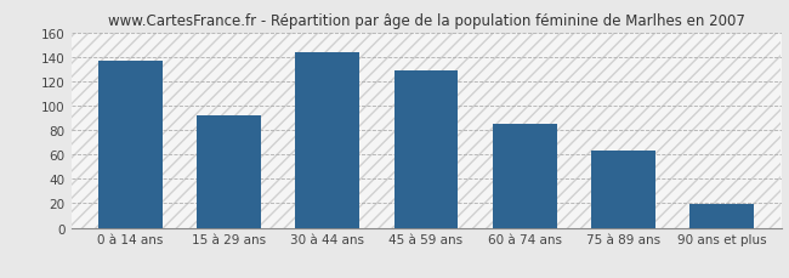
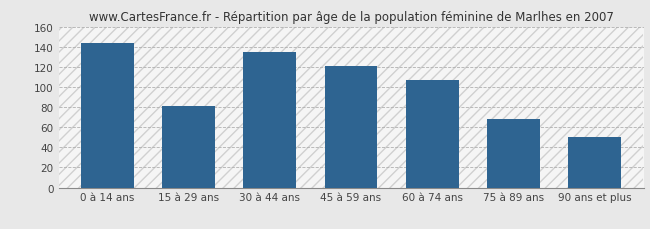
0 à 14 ans: 137 -> 144
15 à 29 ans: 92 -> 81
30 à 44 ans: 144 -> 135
45 à 59 ans: 129 -> 121
60 à 74 ans: 85 -> 107
75 à 89 ans: 63 -> 68
90 ans et plus: 19 -> 50
